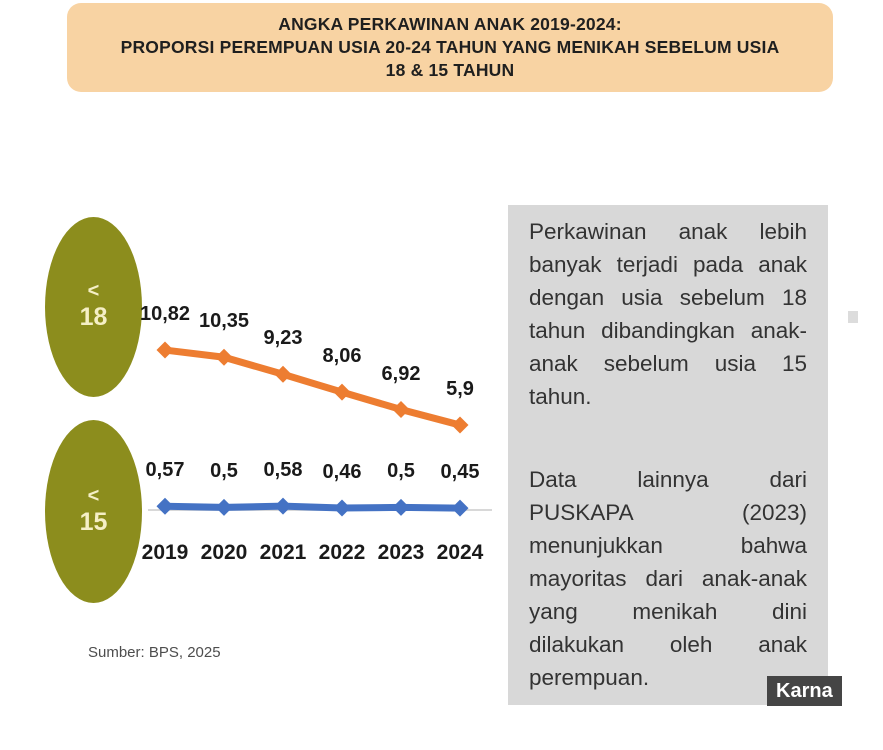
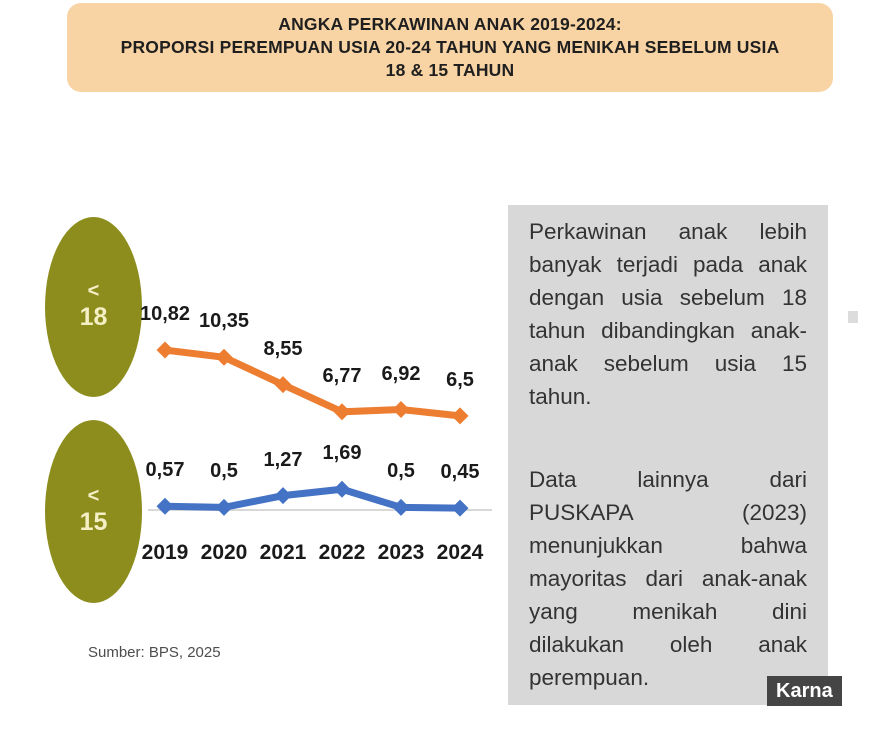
< 18/2021: 9,23 -> 8,55
< 15/2021: 0,58 -> 1,27
< 18/2022: 8,06 -> 6,77
< 15/2022: 0,46 -> 1,69
< 18/2024: 5,9 -> 6,5
